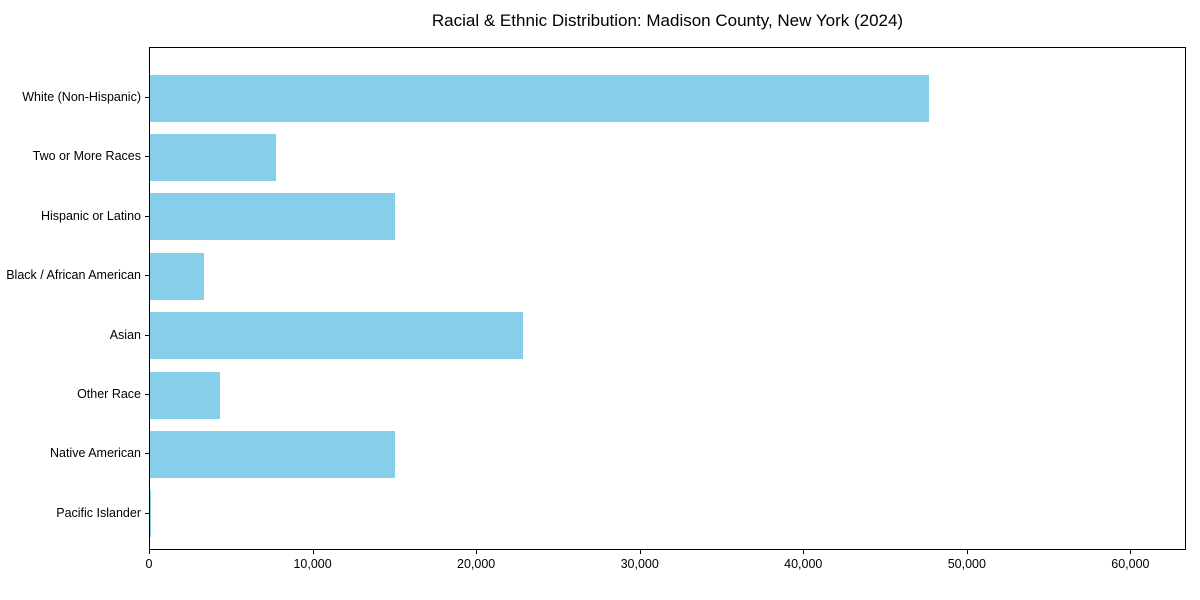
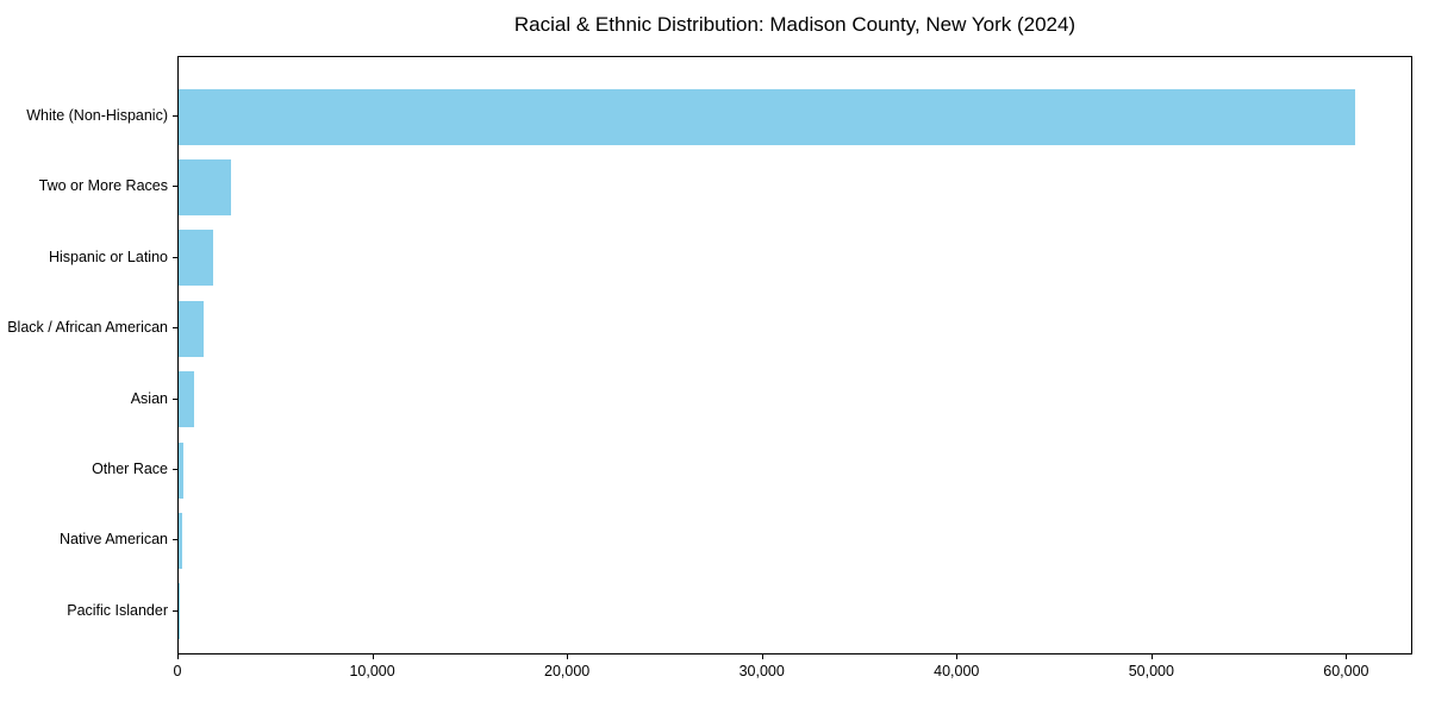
White (Non-Hispanic): 47600 -> 60400
Two or More Races: 7700 -> 2700
Hispanic or Latino: 15000 -> 1800
Black / African American: 3300 -> 1300
Asian: 22800 -> 800
Other Race: 4300 -> 200
Native American: 15000 -> 200
